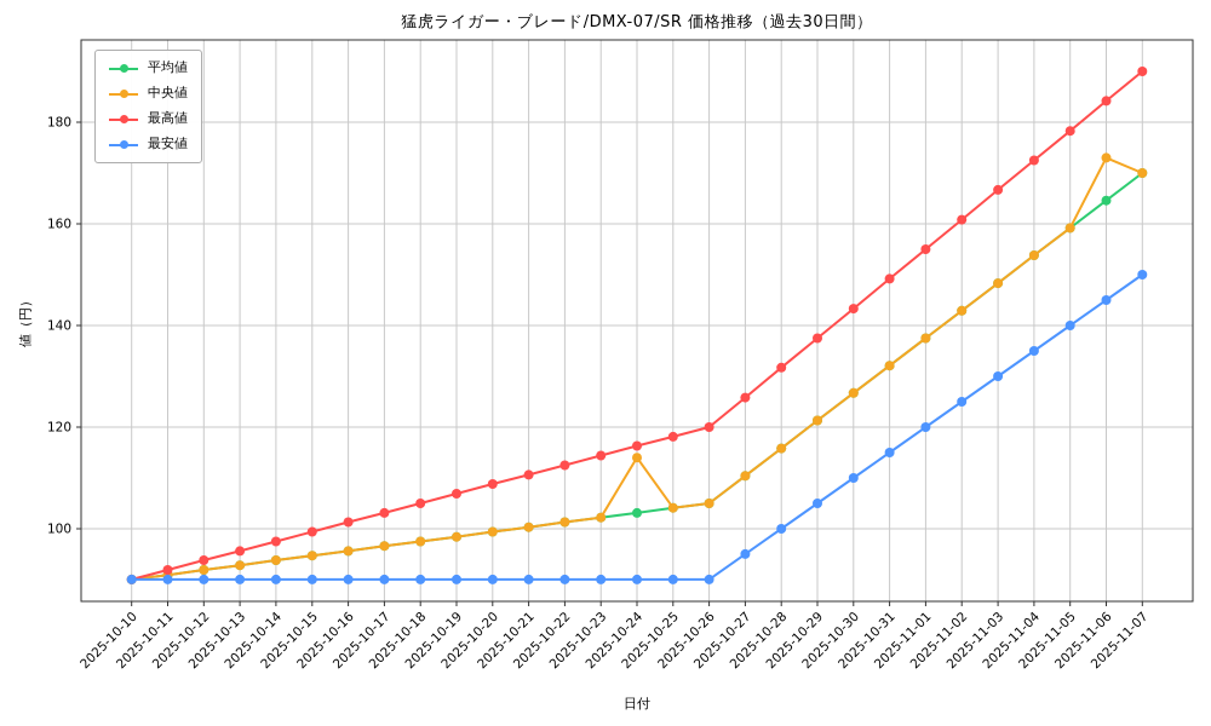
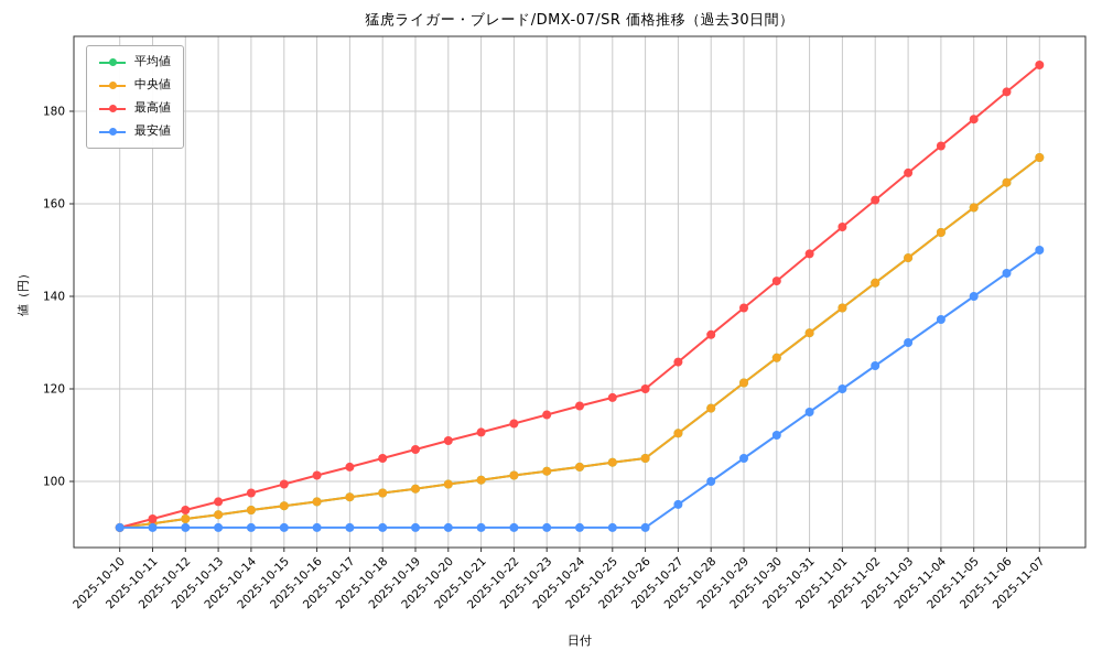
中央値/2025-10-24: 114 -> 103
中央値/2025-11-06: 173 -> 165
